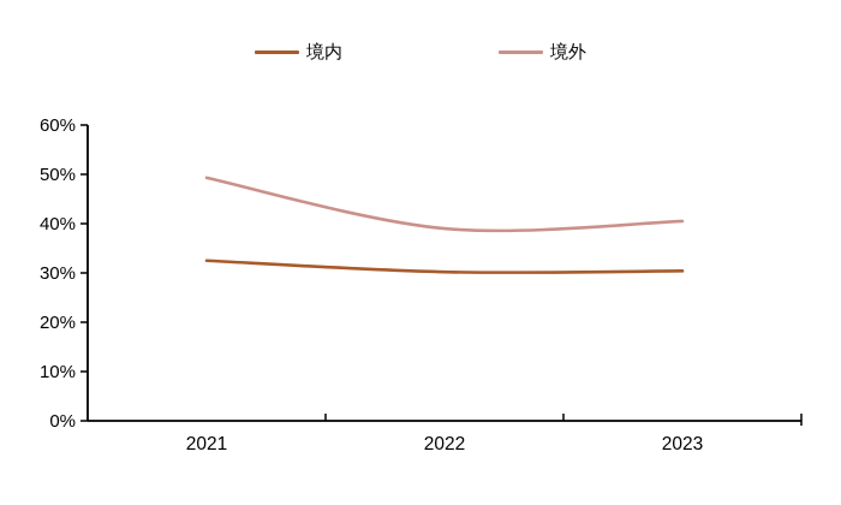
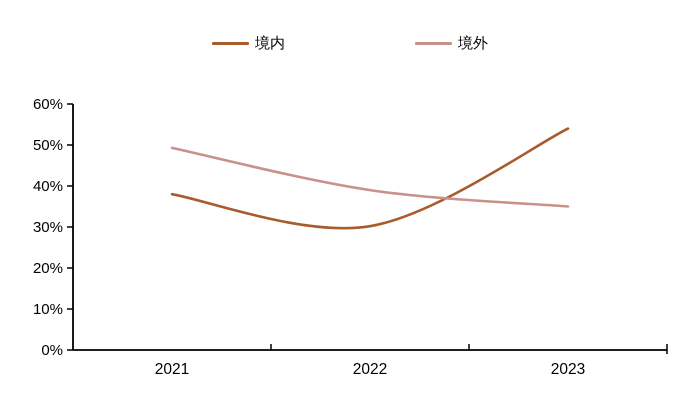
境内/2021: 32% -> 38%
境内/2023: 30% -> 54%
境外/2023: 40% -> 35%
